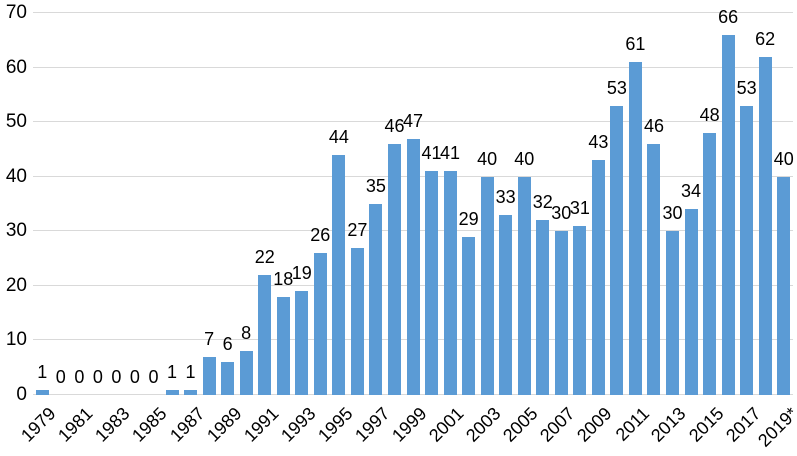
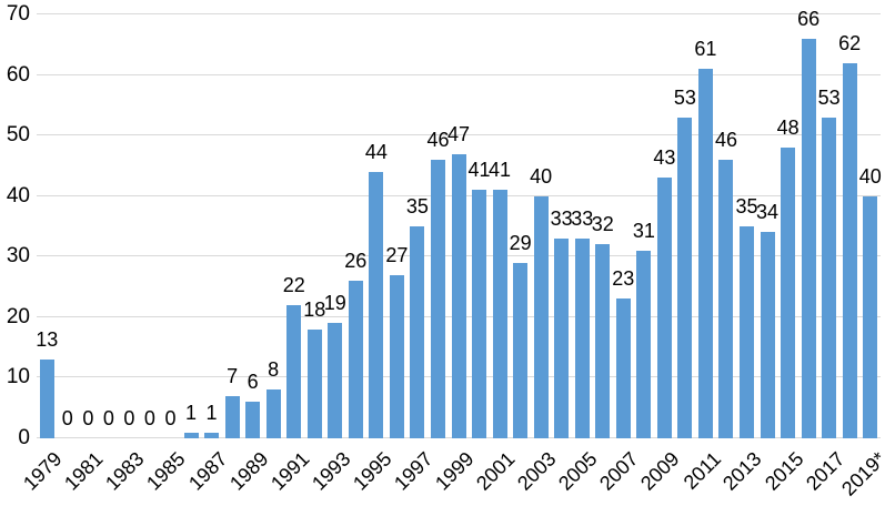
1979: 1 -> 13
2005: 40 -> 33
2007: 30 -> 23
2013: 30 -> 35
